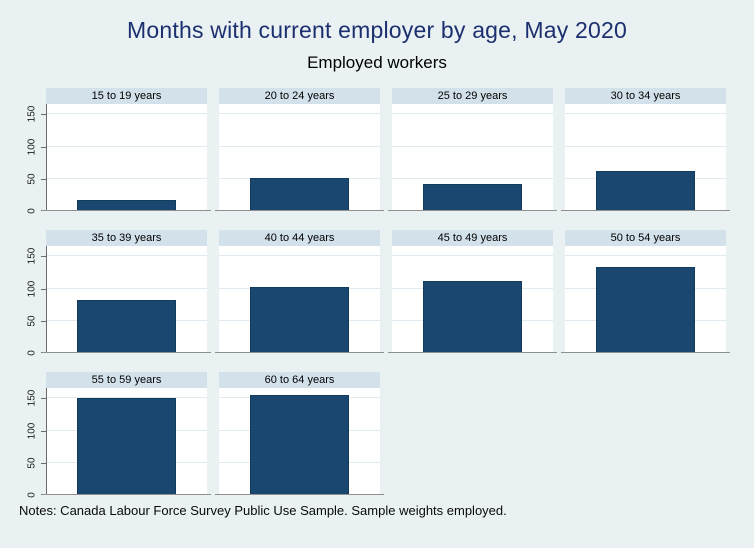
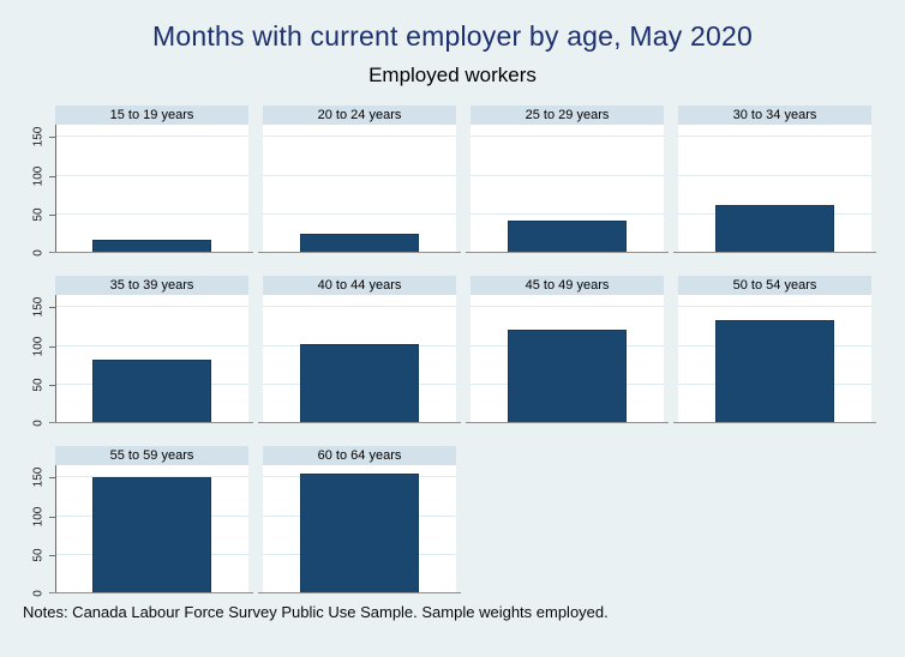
20 to 24 years: 50 -> 20
45 to 49 years: 110 -> 120
